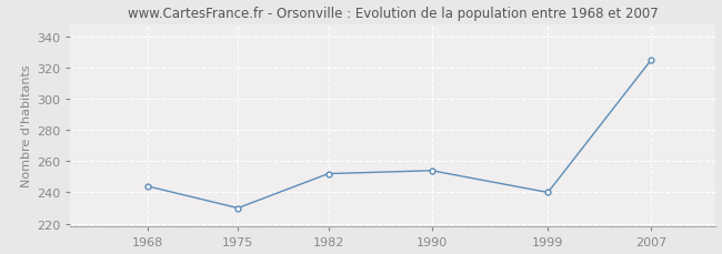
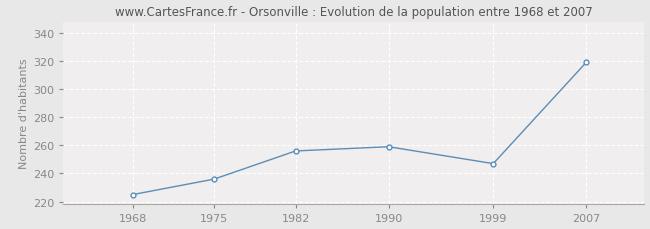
1968: 244 -> 225
1975: 230 -> 236
1982: 252 -> 256
1990: 254 -> 259
1999: 240 -> 247
2007: 325 -> 319
